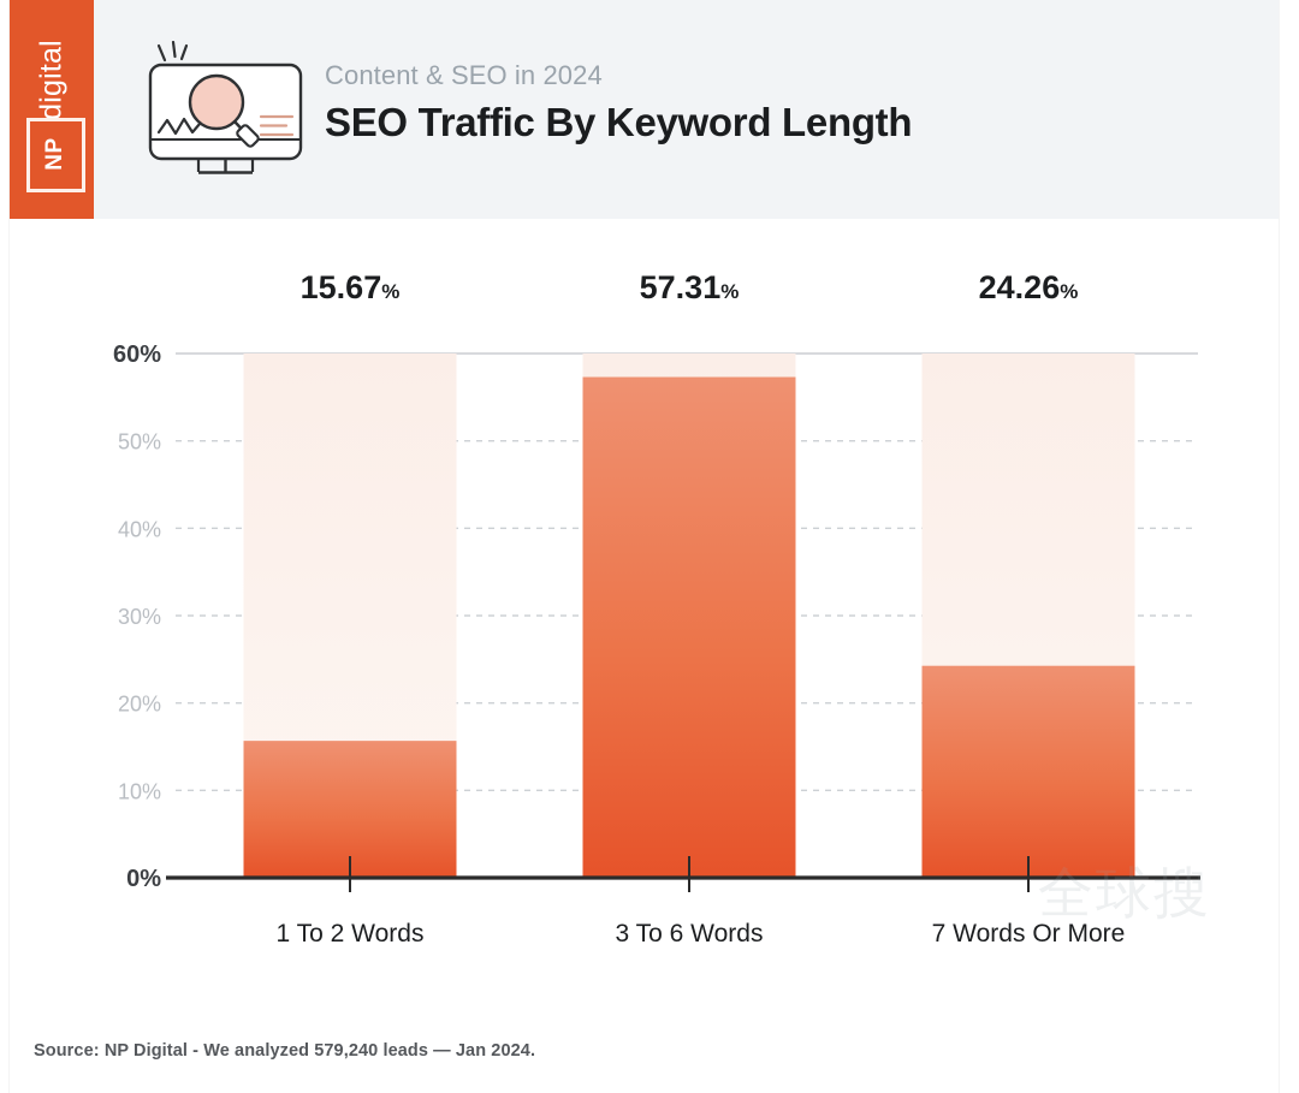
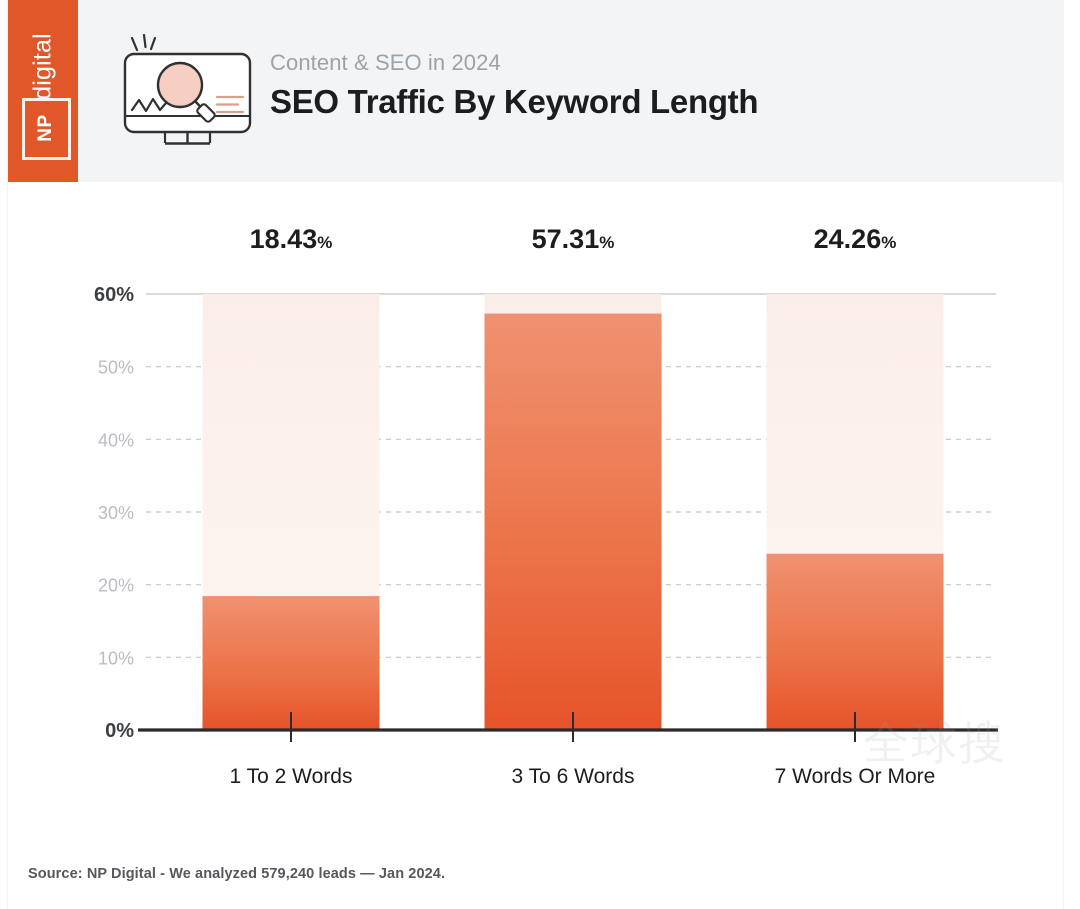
1 To 2 Words: 15.67 -> 18.43
